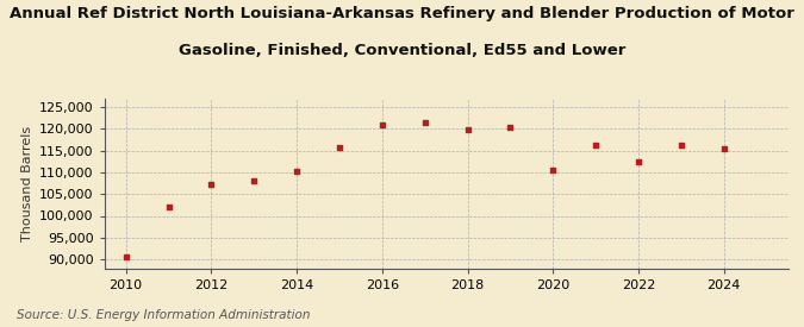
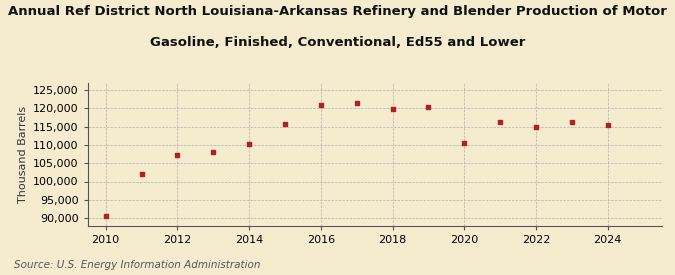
2022: 112,500 -> 115,000
